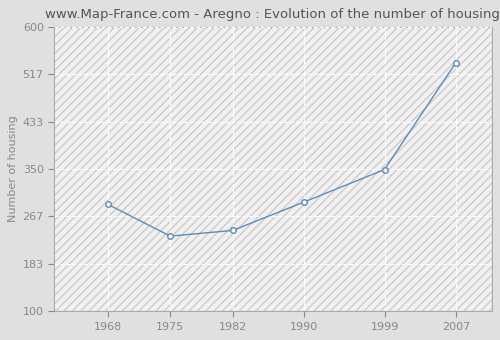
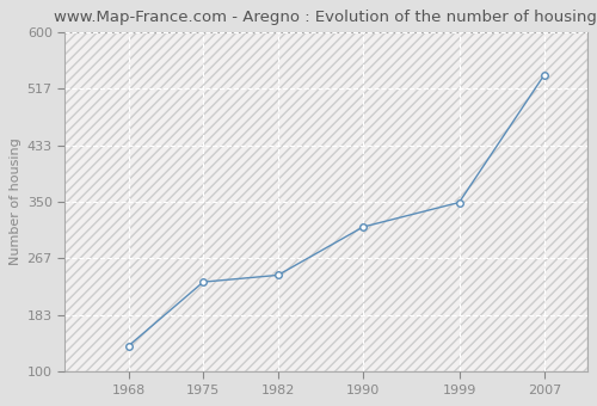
1968: 288 -> 138
1990: 292 -> 313
